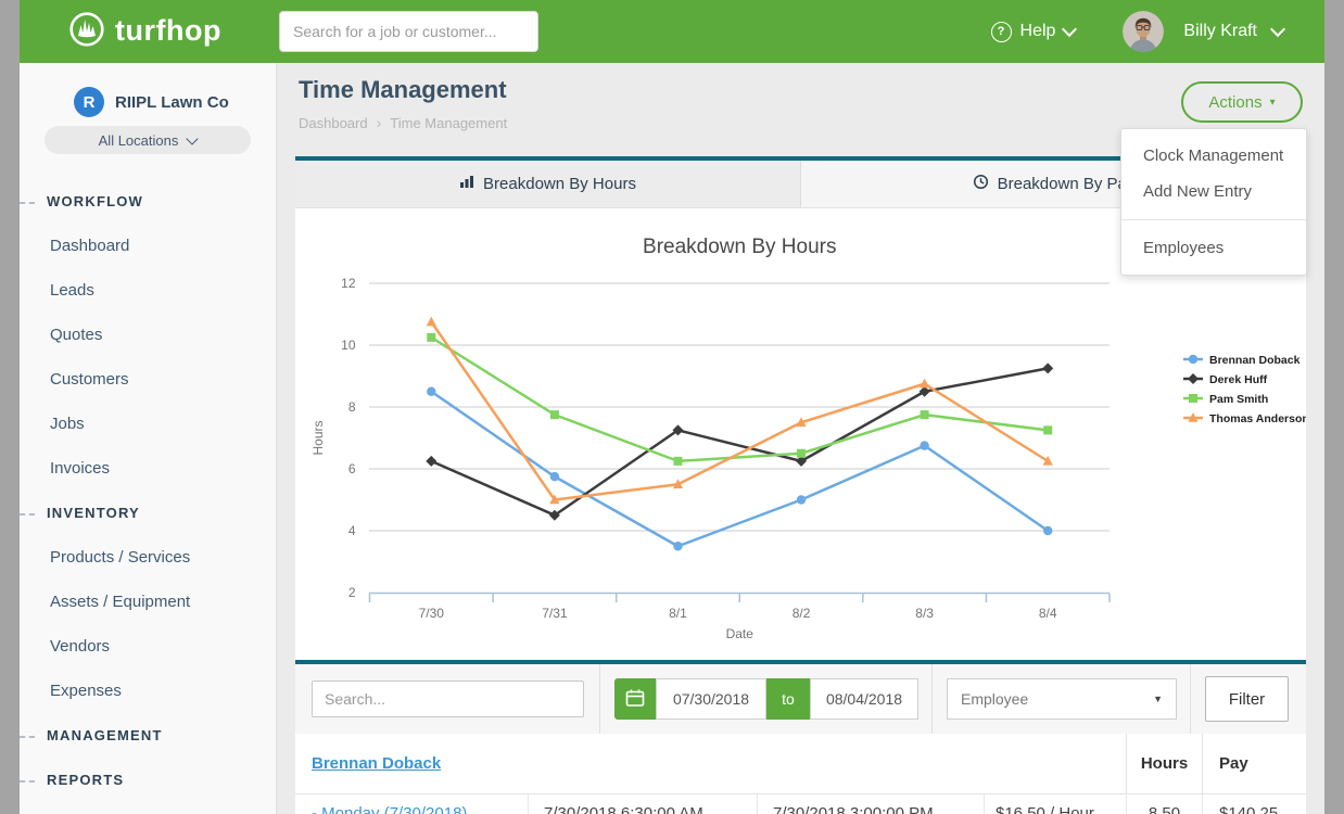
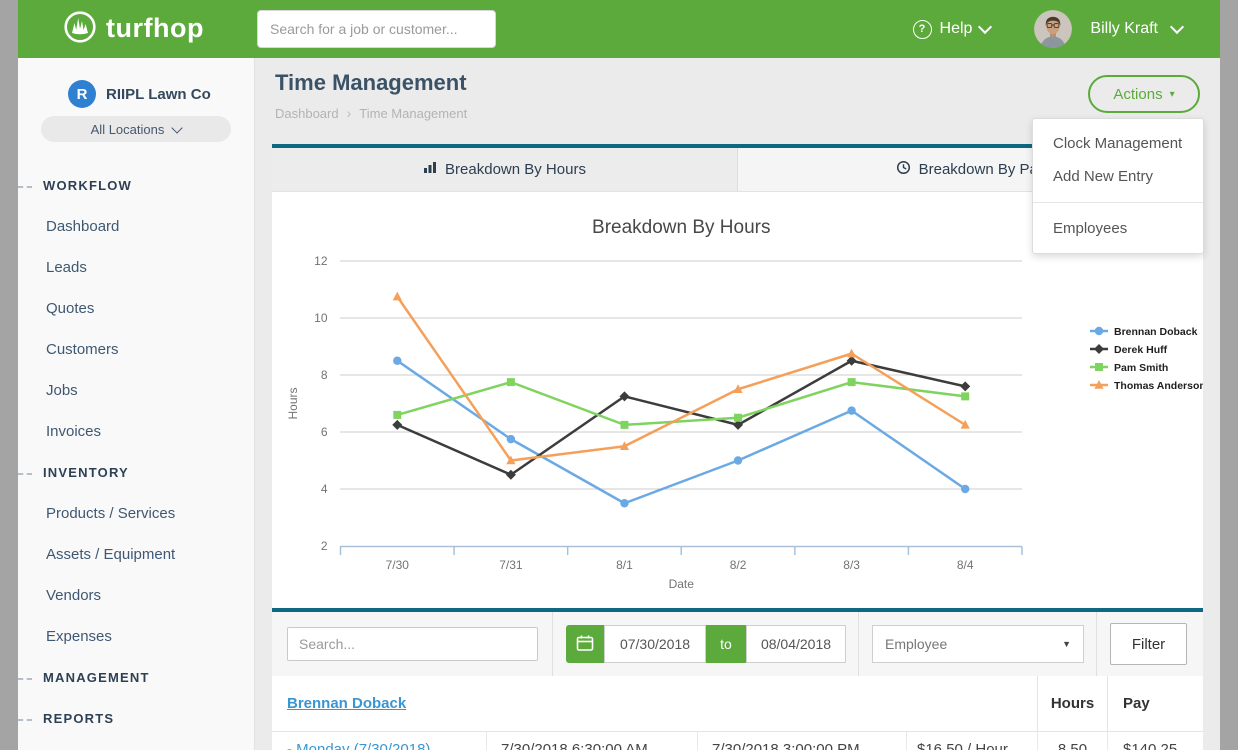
Pam Smith/7/30: 10.2 -> 6.6
Derek Huff/8/4: 9.2 -> 7.6
